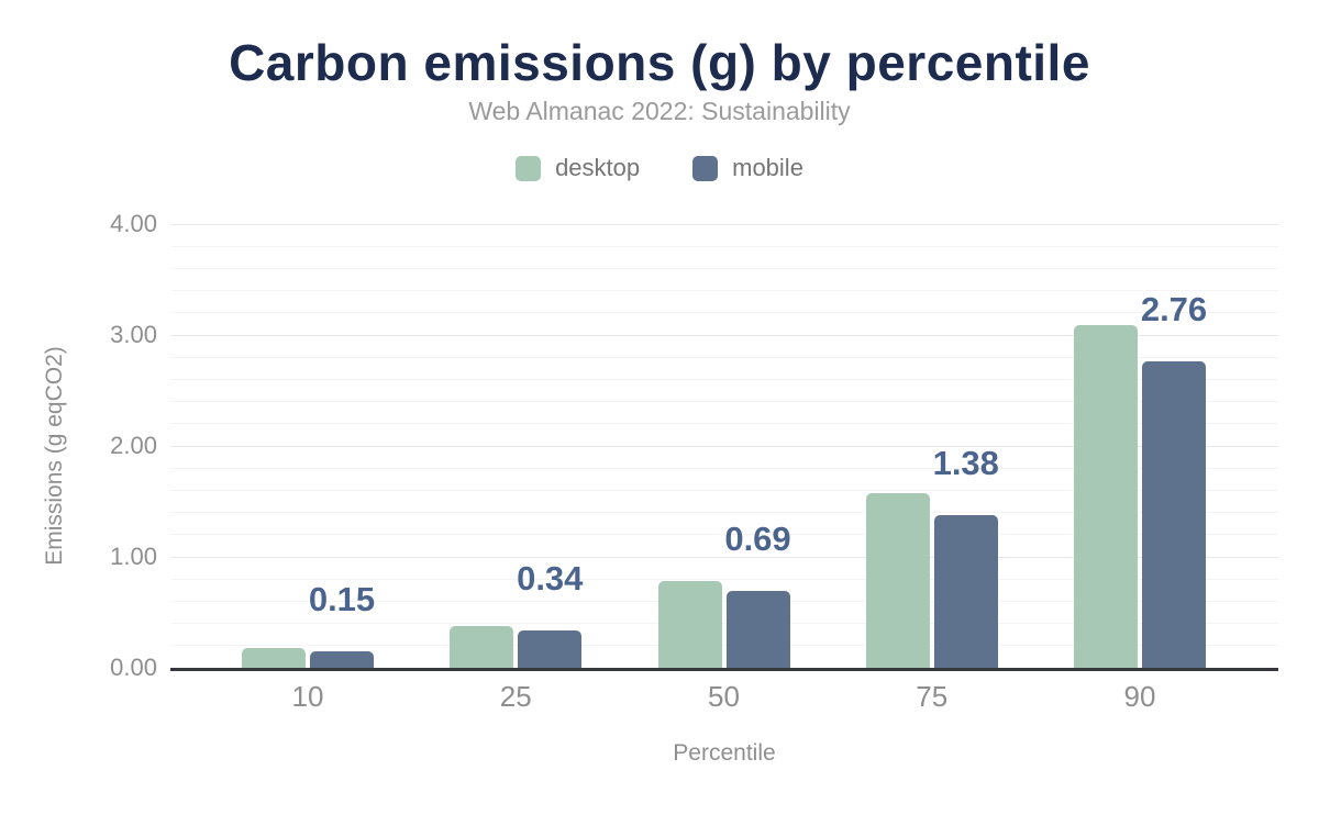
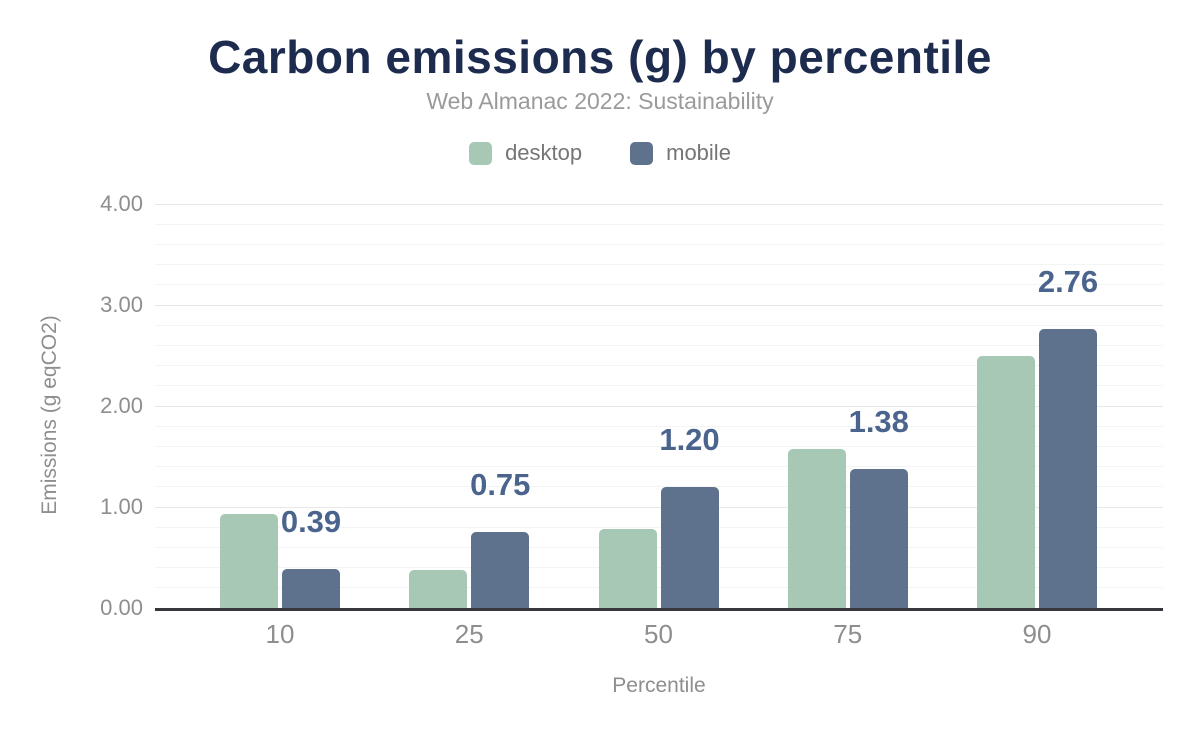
desktop/10: 0.18 -> 0.93
mobile/10: 0.15 -> 0.39
mobile/25: 0.34 -> 0.75
mobile/50: 0.69 -> 1.20
desktop/90: 3.09 -> 2.50
